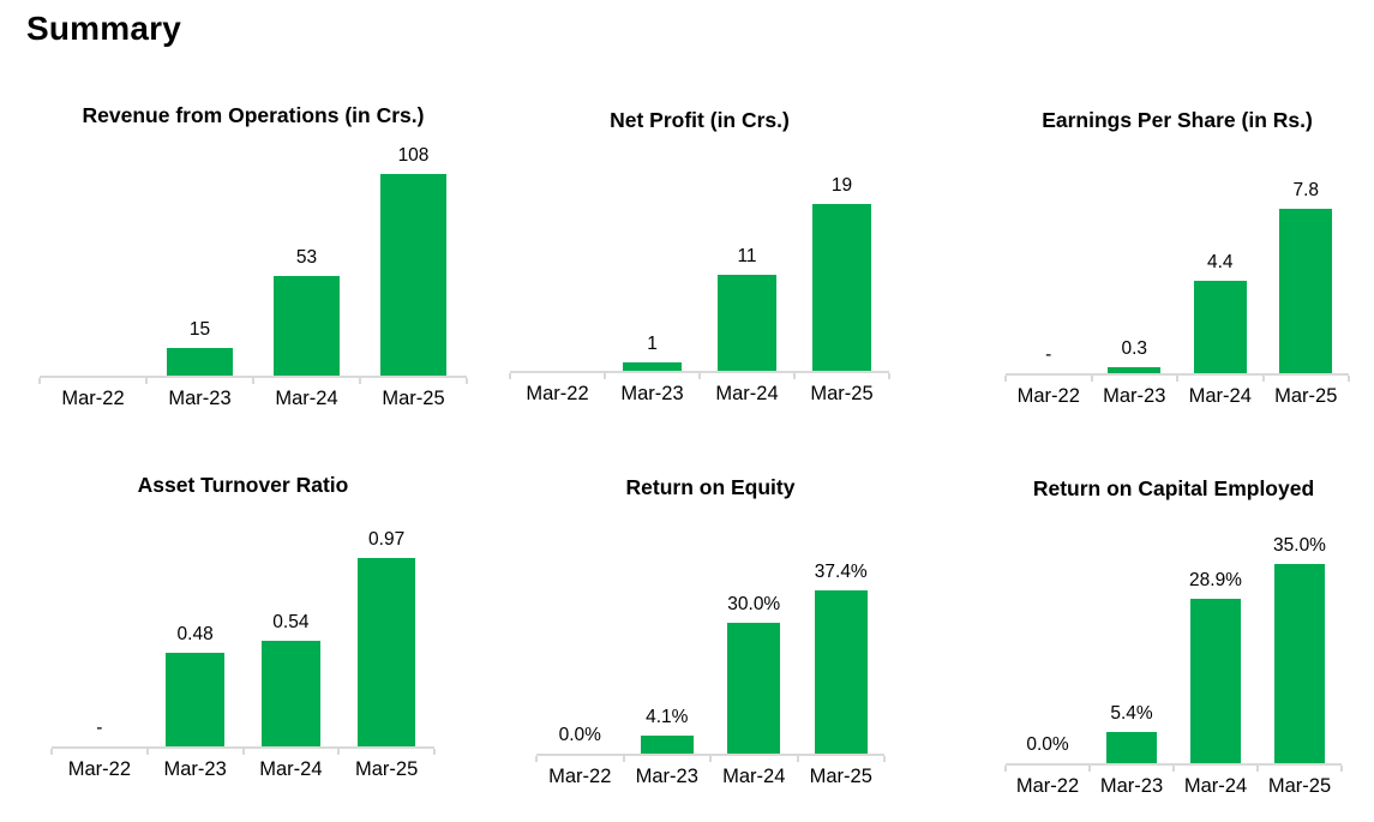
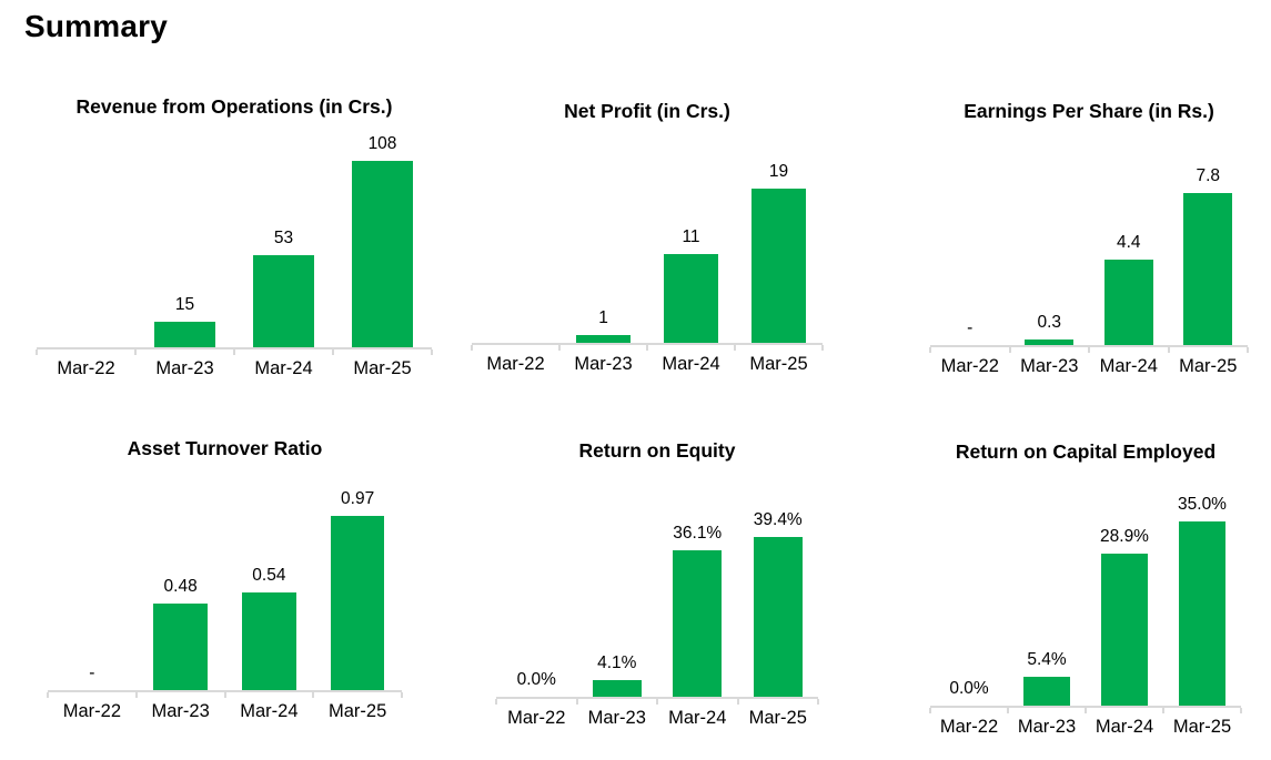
Return on Equity/Mar-24: 30.0% -> 36.1%
Return on Equity/Mar-25: 37.4% -> 39.4%
